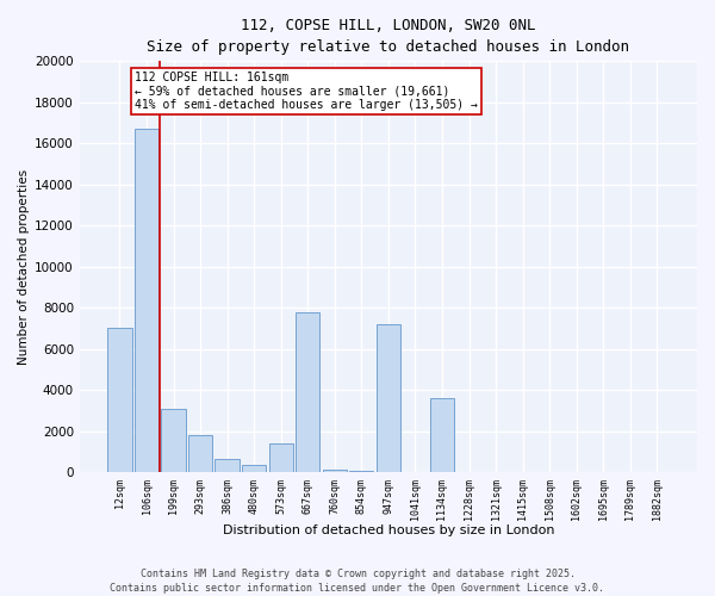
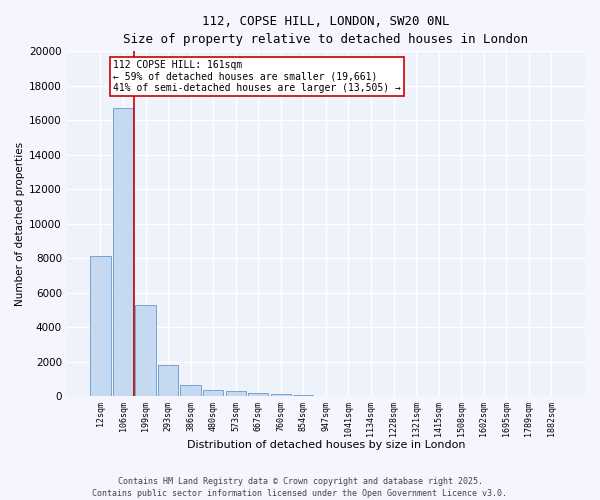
12sqm: 7000 -> 8100
199sqm: 3100 -> 5300
573sqm: 1400 -> 300
667sqm: 7800 -> 200
947sqm: 7200 -> 0
1134sqm: 3600 -> 0
